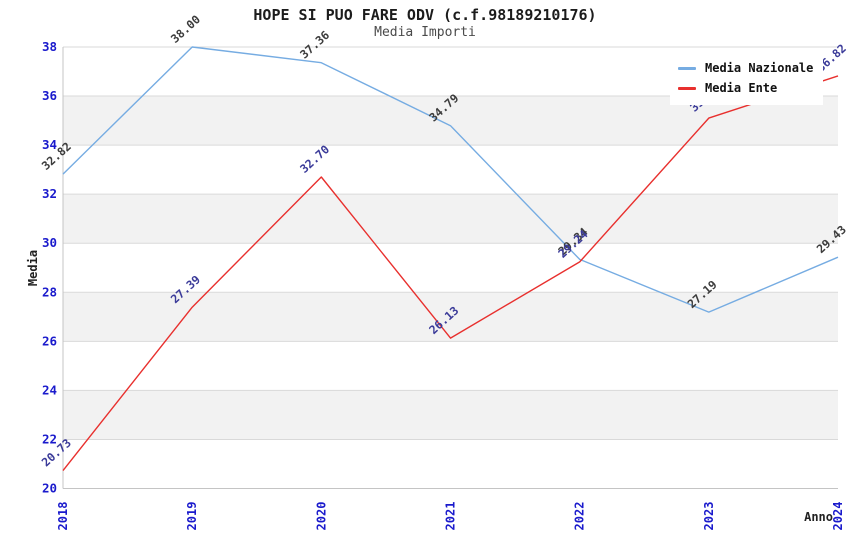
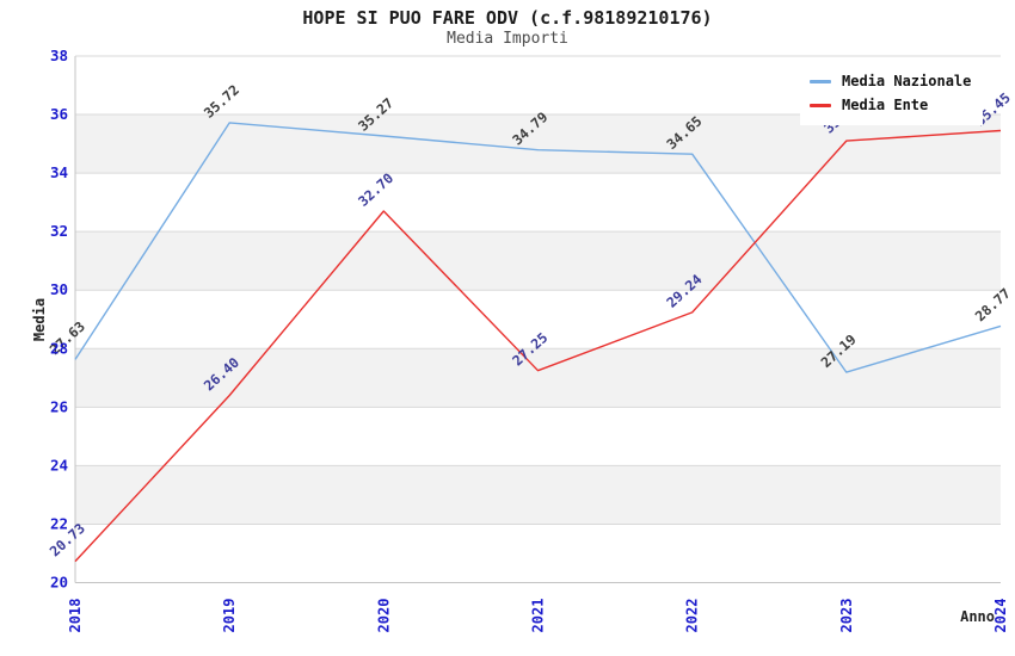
Media Nazionale/2018: 32.82 -> 27.63
Media Nazionale/2019: 38.00 -> 35.72
Media Ente/2019: 27.39 -> 26.40
Media Nazionale/2020: 37.36 -> 35.27
Media Ente/2021: 26.13 -> 27.25
Media Nazionale/2022: 29.34 -> 34.65
Media Nazionale/2024: 29.43 -> 28.77
Media Ente/2024: 36.82 -> 35.45
